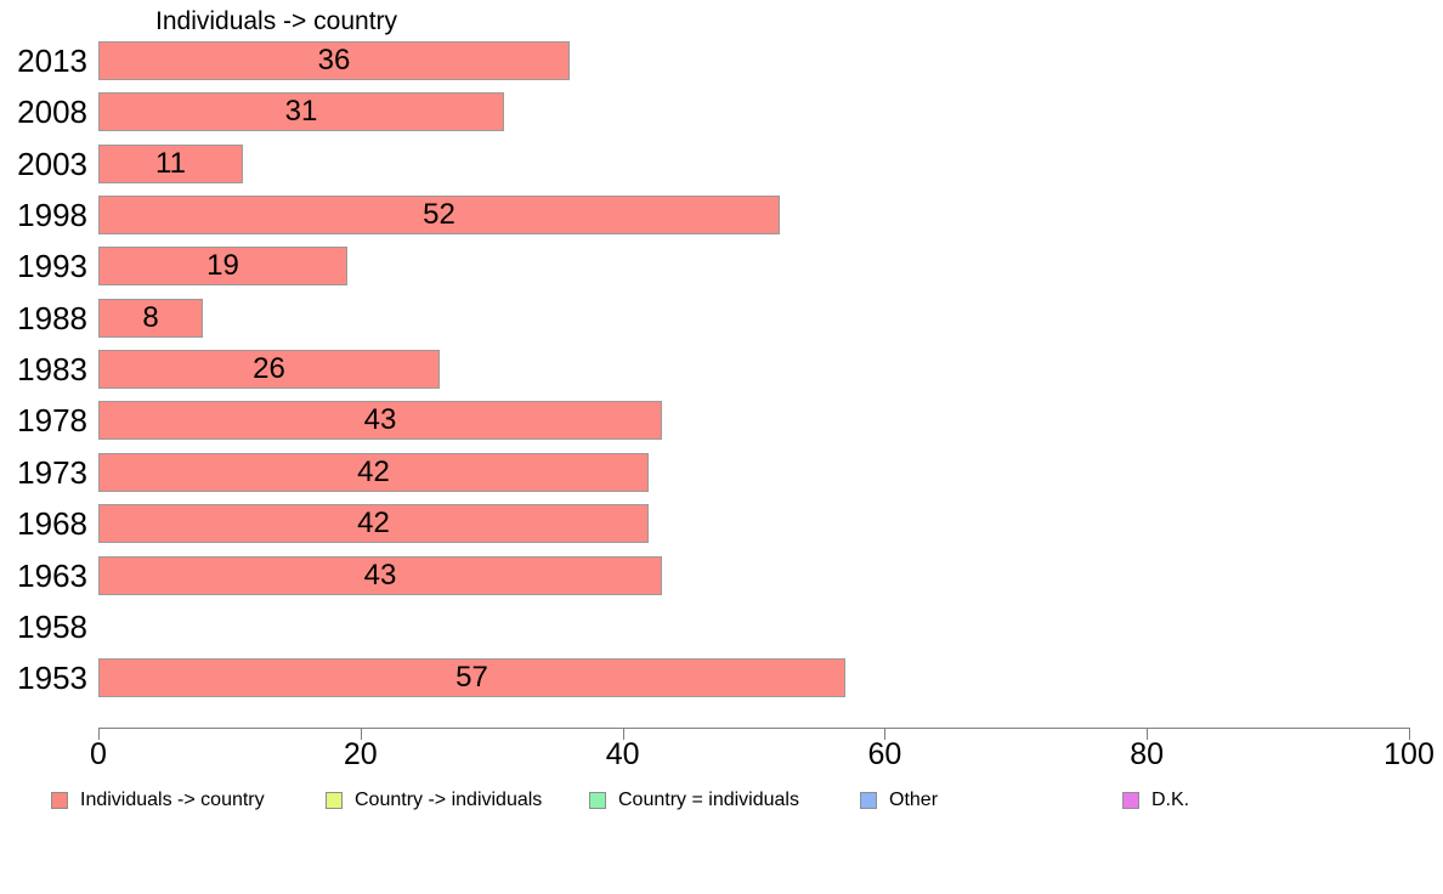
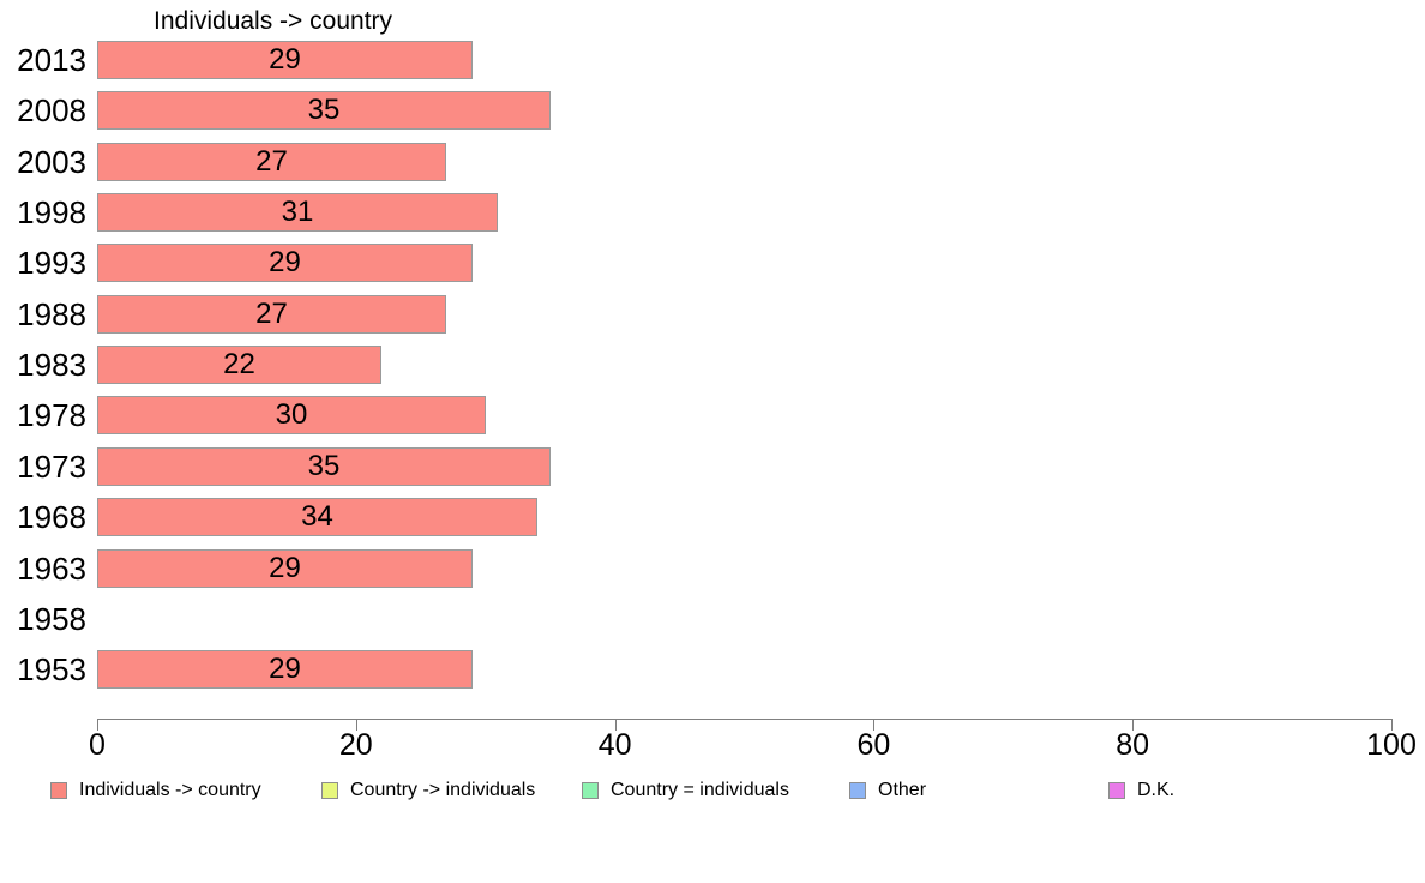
2013: 36 -> 29
2008: 31 -> 35
2003: 11 -> 27
1998: 52 -> 31
1993: 19 -> 29
1988: 8 -> 27
1983: 26 -> 22
1978: 43 -> 30
1973: 42 -> 35
1968: 42 -> 34
1963: 43 -> 29
1953: 57 -> 29
